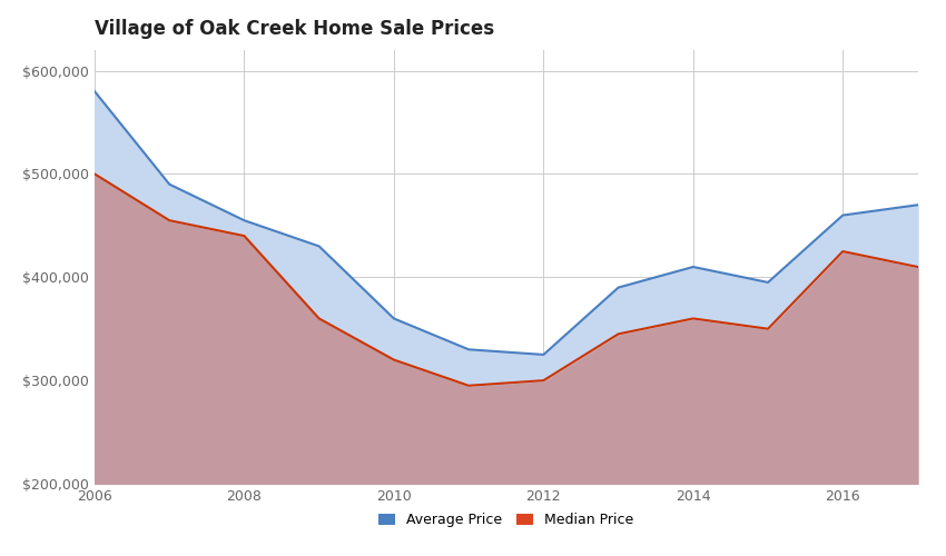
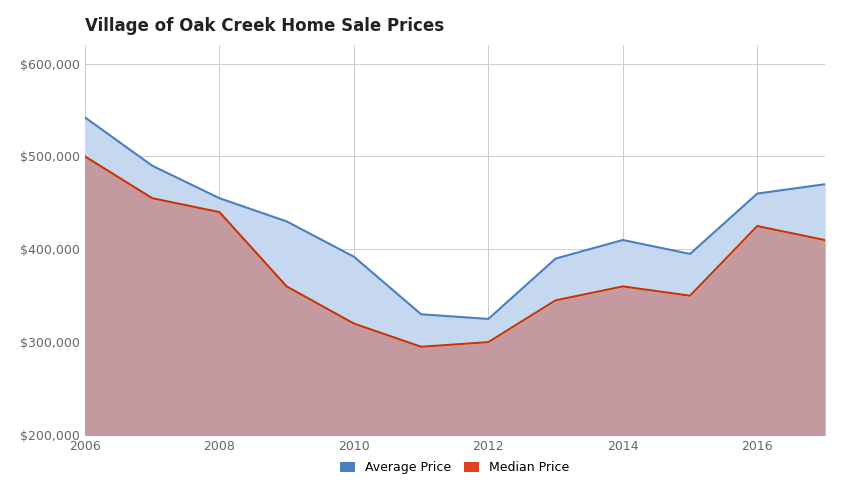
Average Price/2006: $580,000 -> $542,000
Average Price/2010: $360,000 -> $392,000
